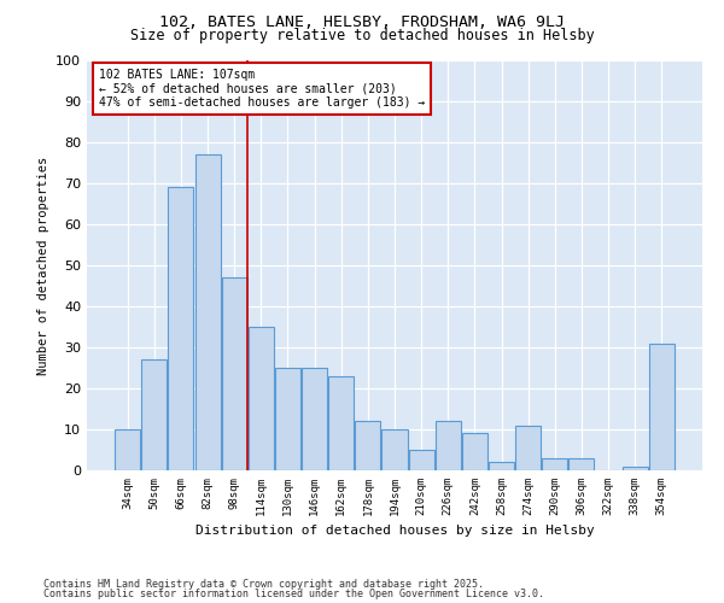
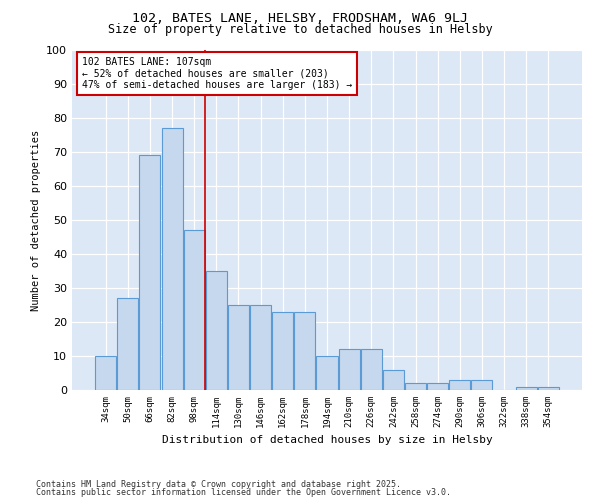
178sqm: 12 -> 23
210sqm: 5 -> 12
242sqm: 9 -> 6
274sqm: 11 -> 2
354sqm: 31 -> 1
